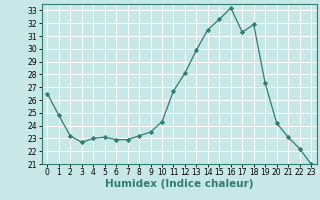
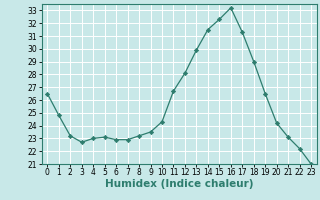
18: 31.9 -> 29.0
19: 27.3 -> 26.5
